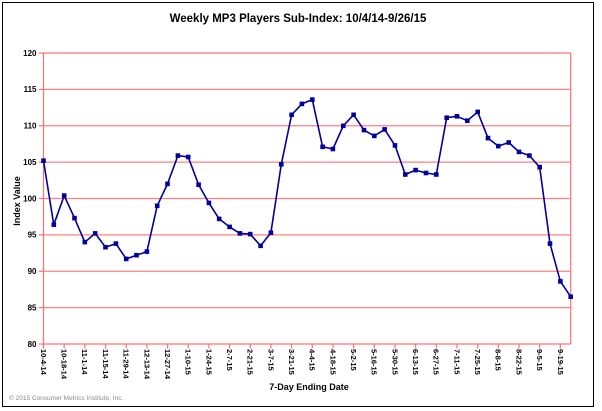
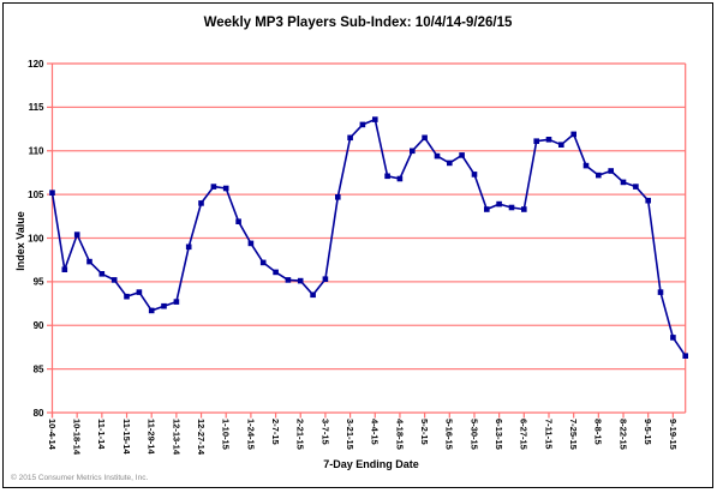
11-1-14: 94 -> 96
12-27-14: 102 -> 104
